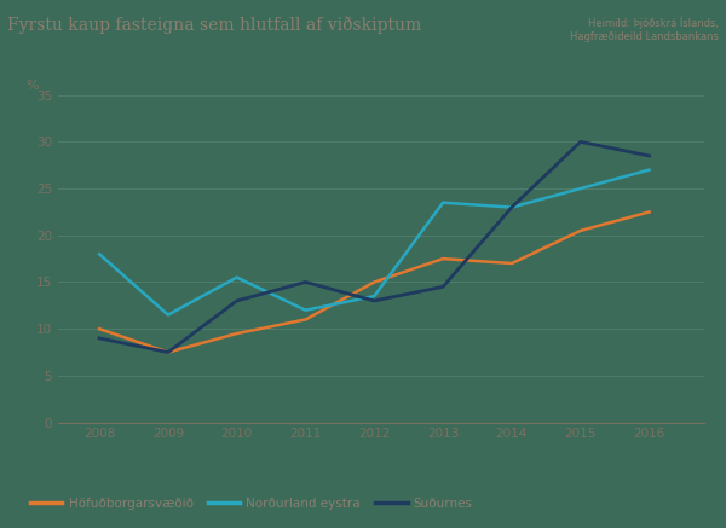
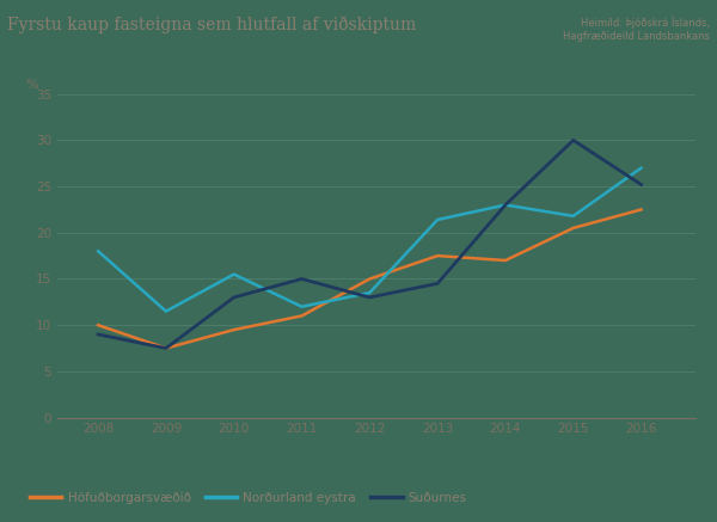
Norðurland eystra/2013: 23.5 -> 21.4
Norðurland eystra/2015: 25.0 -> 21.8
Suðurnes/2016: 28.5 -> 25.2
